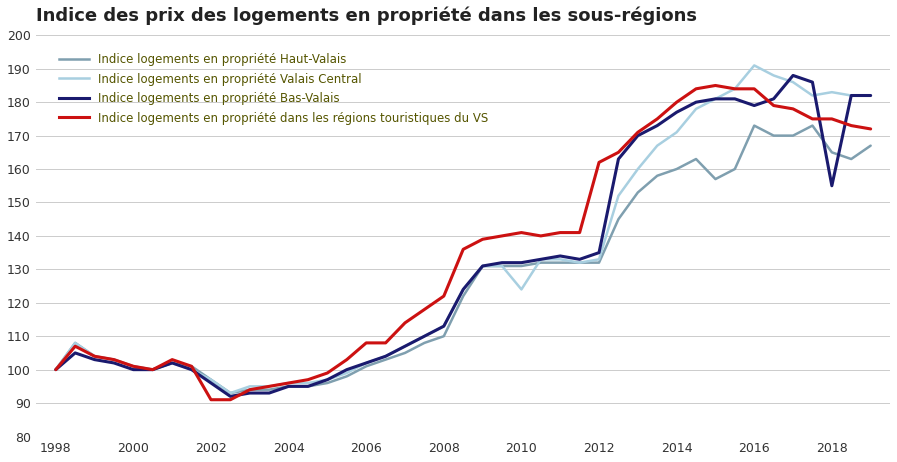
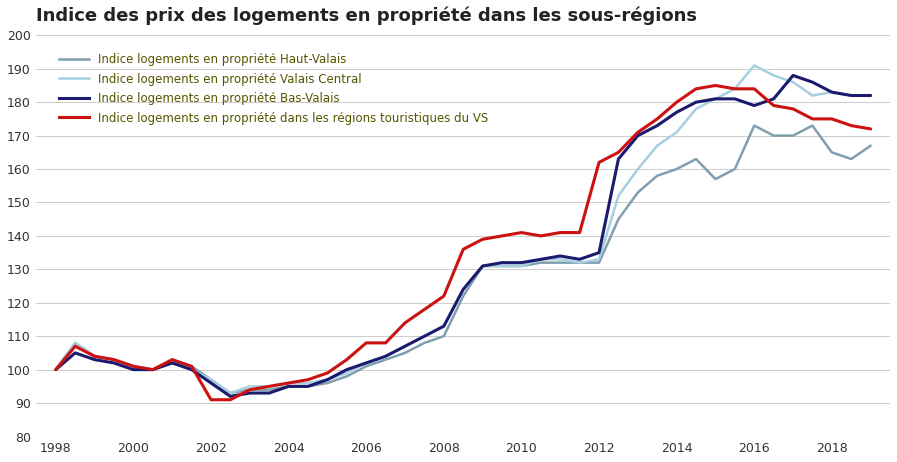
Indice logements en propriété Valais Central/2010: 124 -> 131
Indice logements en propriété Bas-Valais/2018: 155 -> 183
